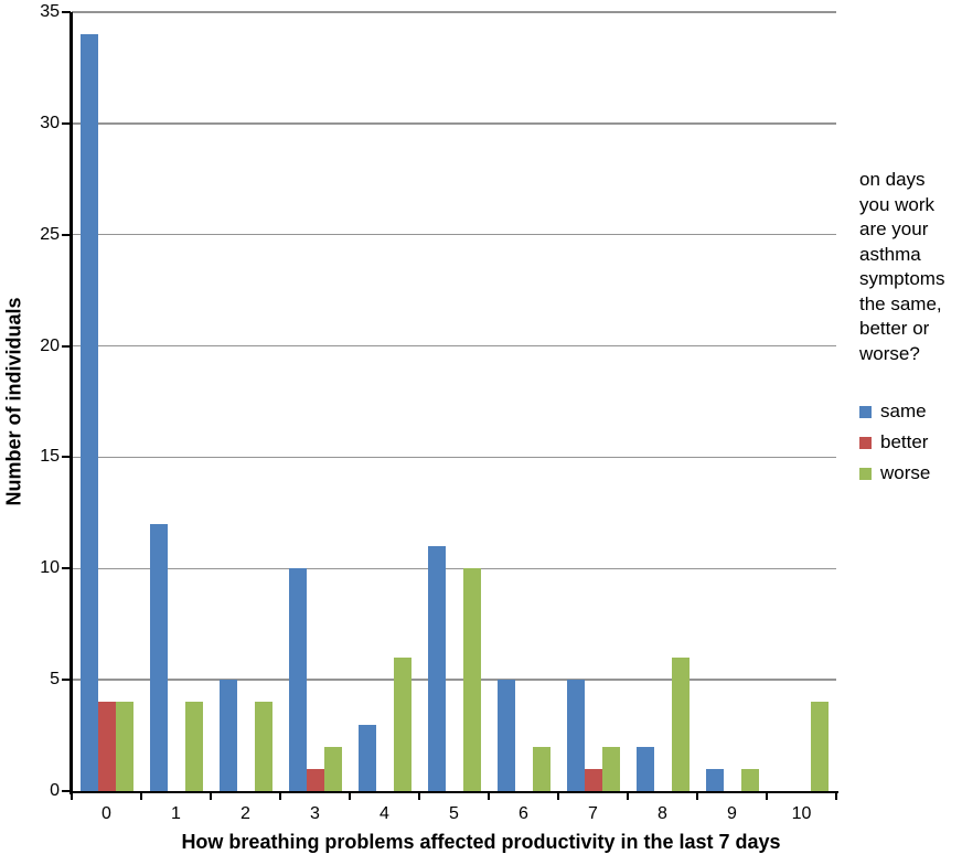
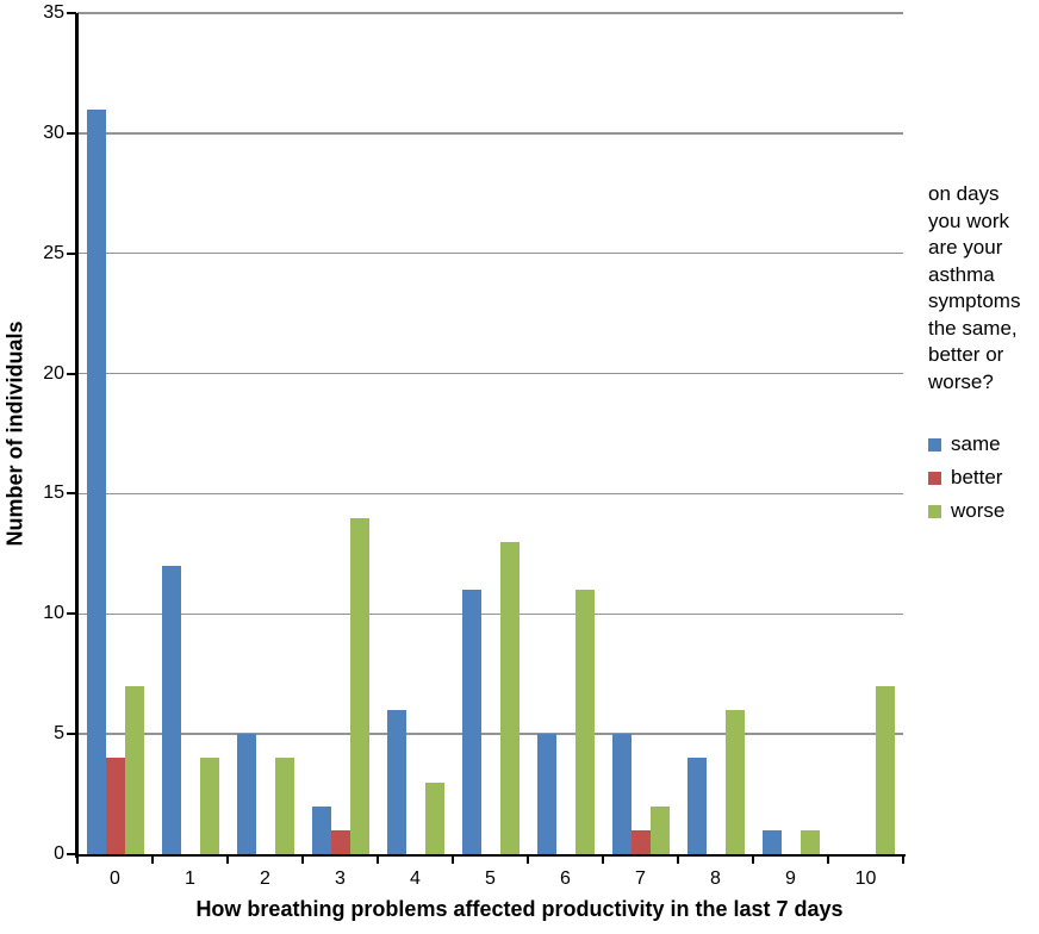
same/0: 34 -> 31
worse/0: 4 -> 7
same/3: 10 -> 2
worse/3: 2 -> 14
same/4: 3 -> 6
worse/4: 6 -> 3
worse/5: 10 -> 13
worse/6: 2 -> 11
same/8: 2 -> 4
worse/10: 4 -> 7
